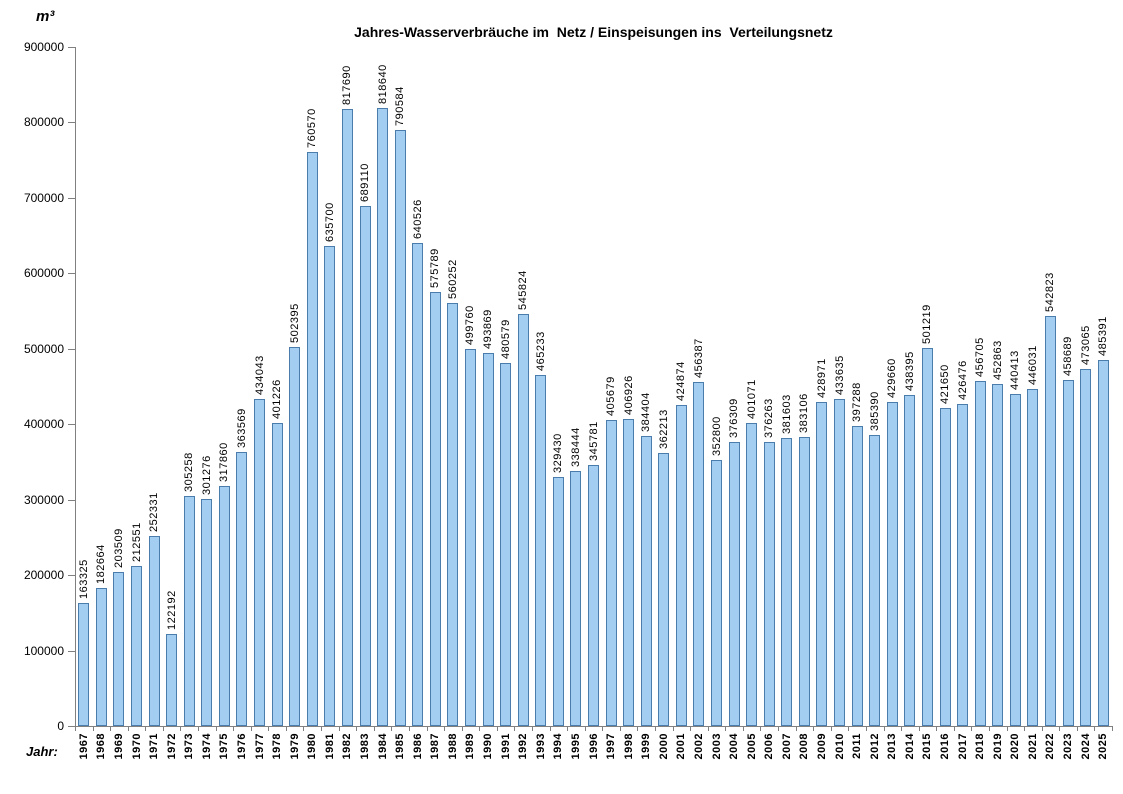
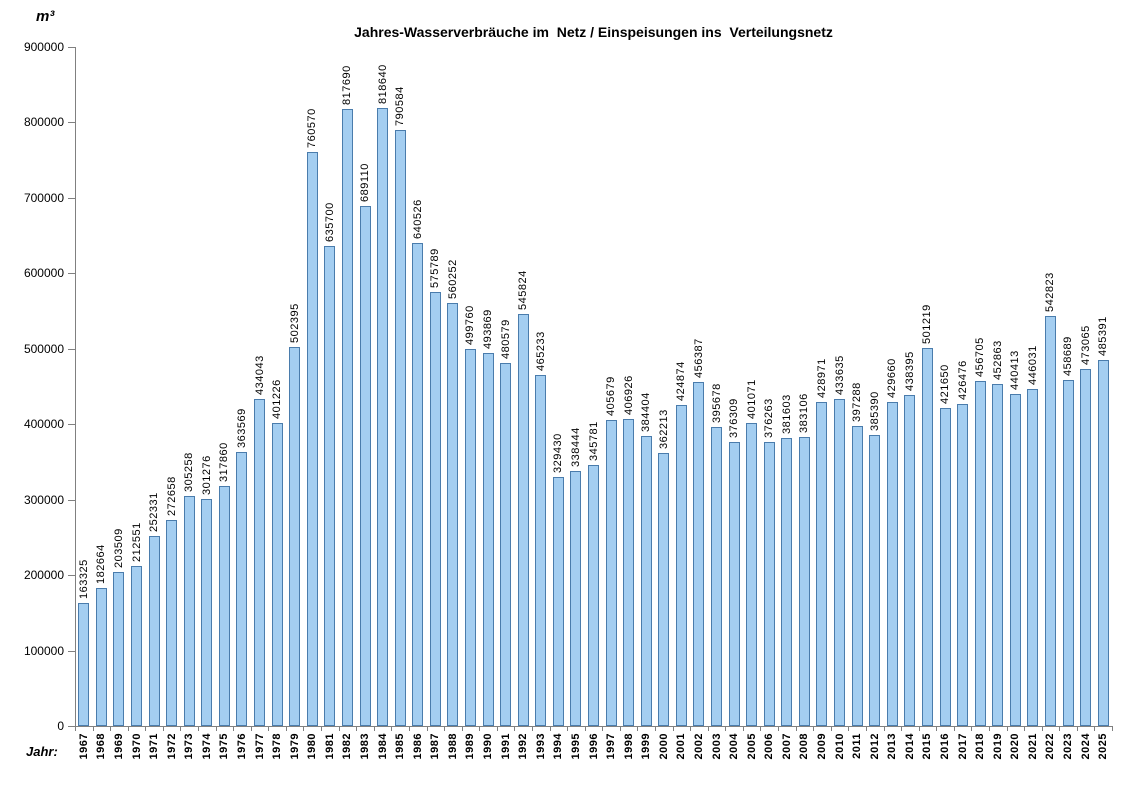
1972: 122192 -> 272658
2003: 352800 -> 395678
